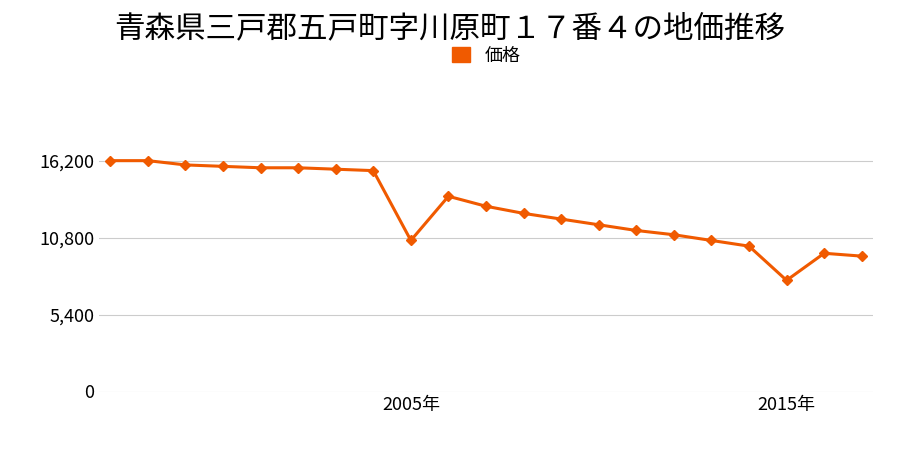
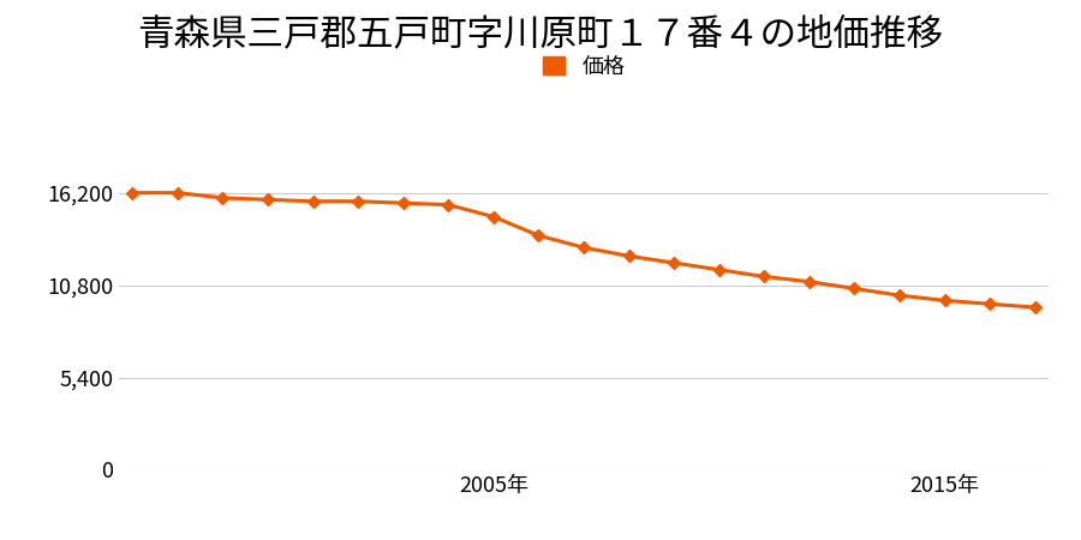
2005年: 10,600 -> 14,800
2015年: 7,800 -> 9,900
